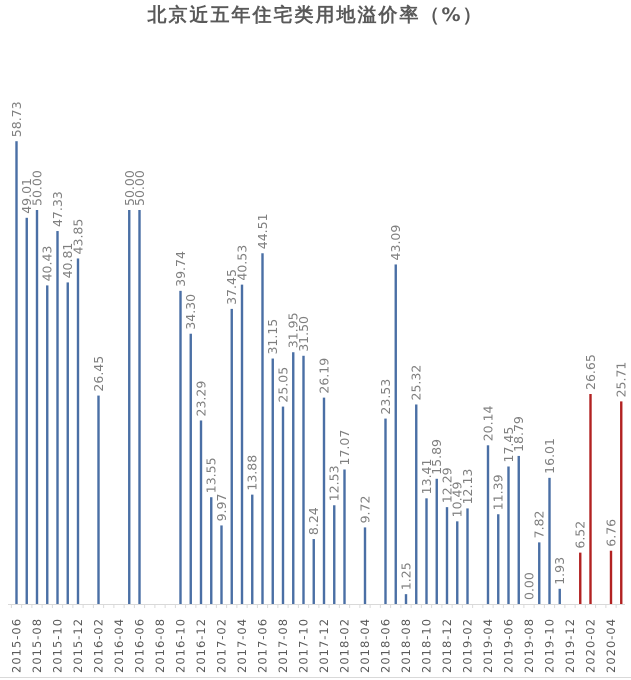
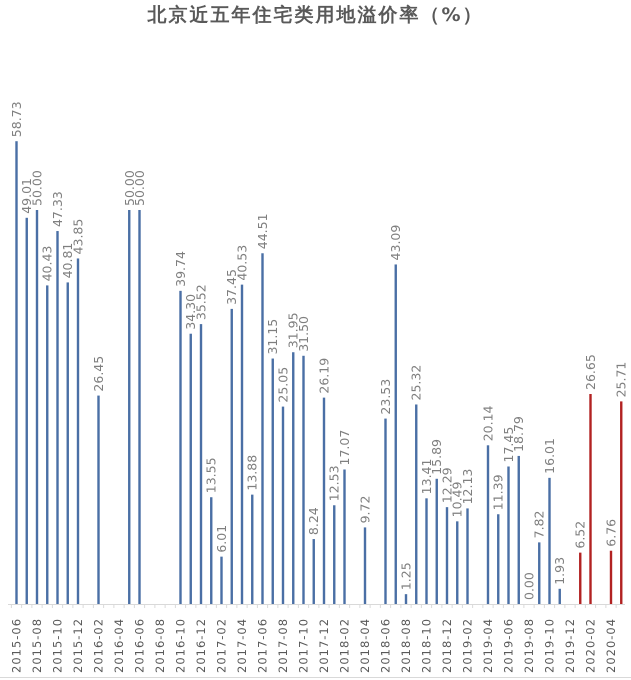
2016-12: 23.29 -> 35.52
2017-02: 9.97 -> 6.01
